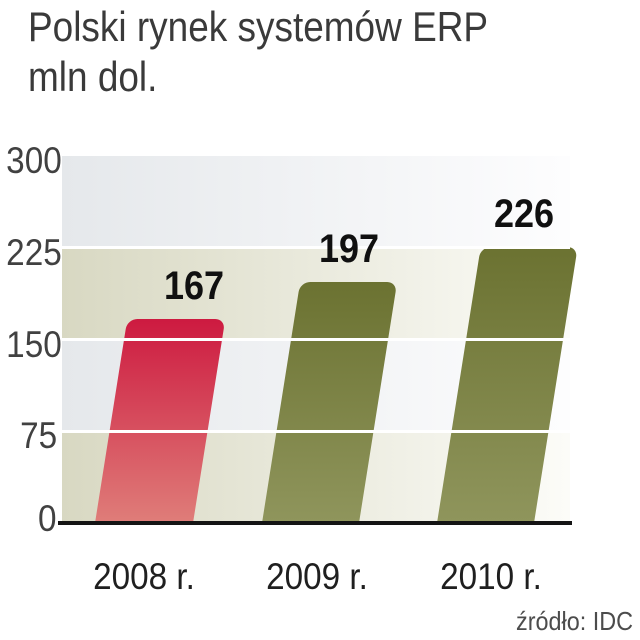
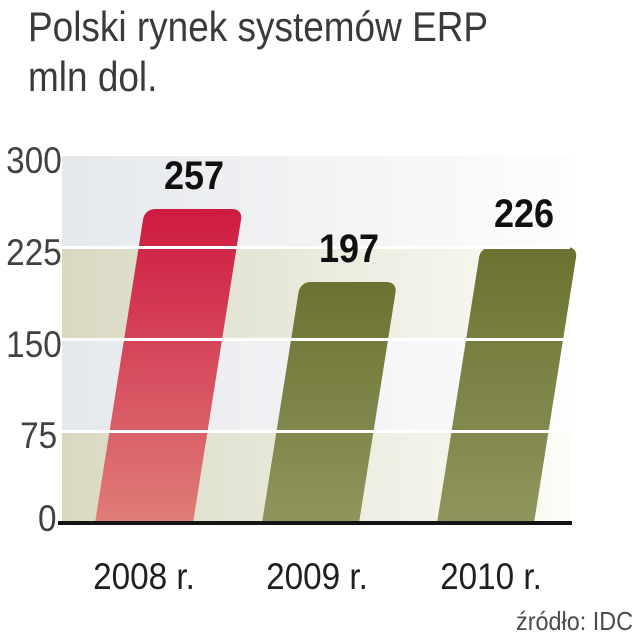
2008 r.: 167 -> 257
